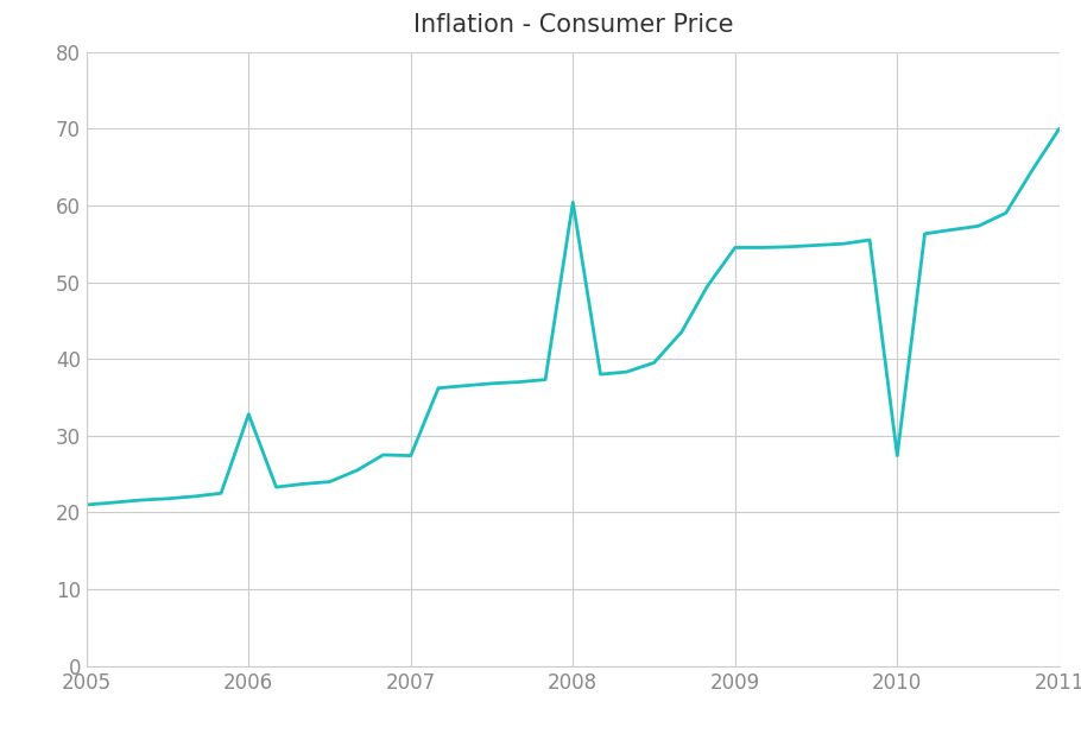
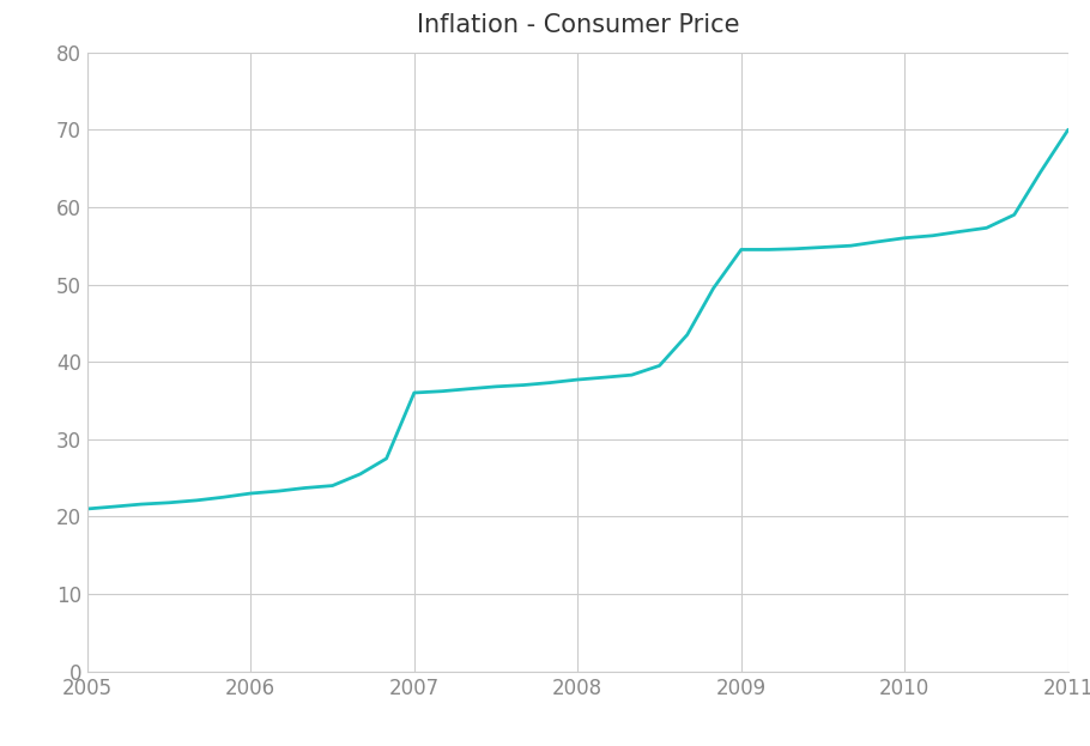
2006: 32.8 -> 23.0
2007: 27.4 -> 36.0
2008: 60.4 -> 37.7
2010: 27.4 -> 56.0
